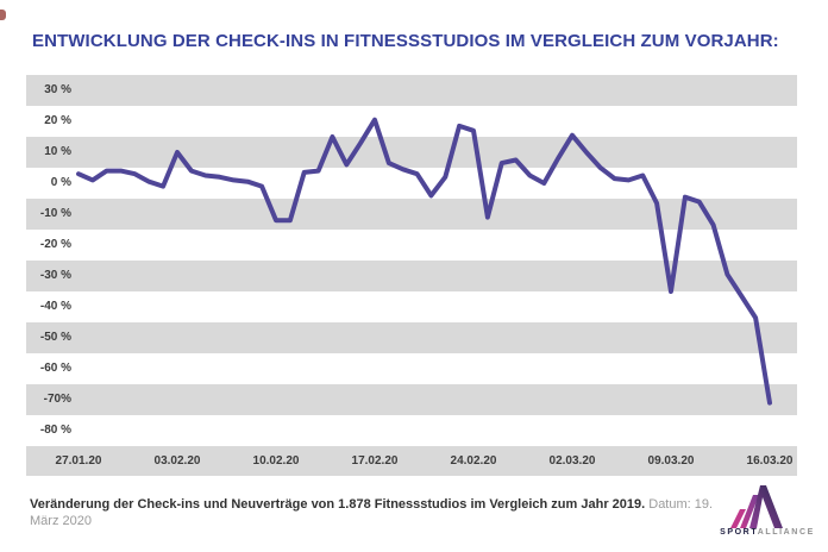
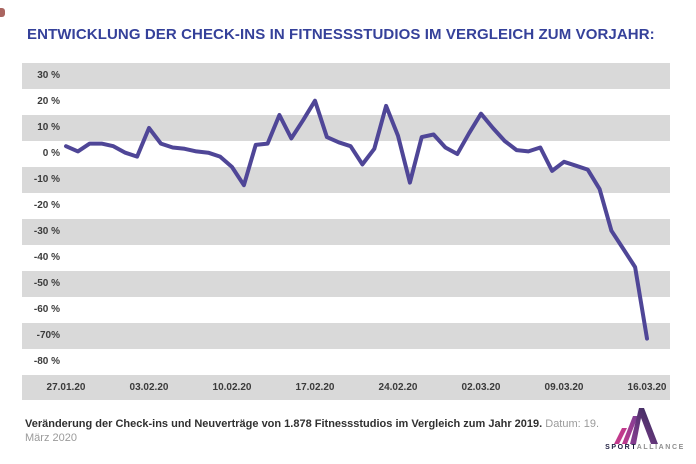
10.02.20: -12% -> -5%
24.02.20: 17% -> 7%
09.03.20: -35% -> -3%
